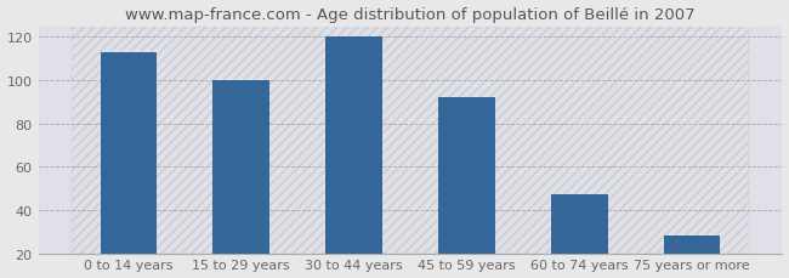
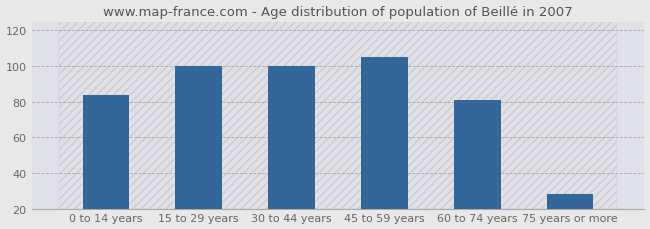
0 to 14 years: 113 -> 84
30 to 44 years: 120 -> 100
45 to 59 years: 92 -> 105
60 to 74 years: 47 -> 81
